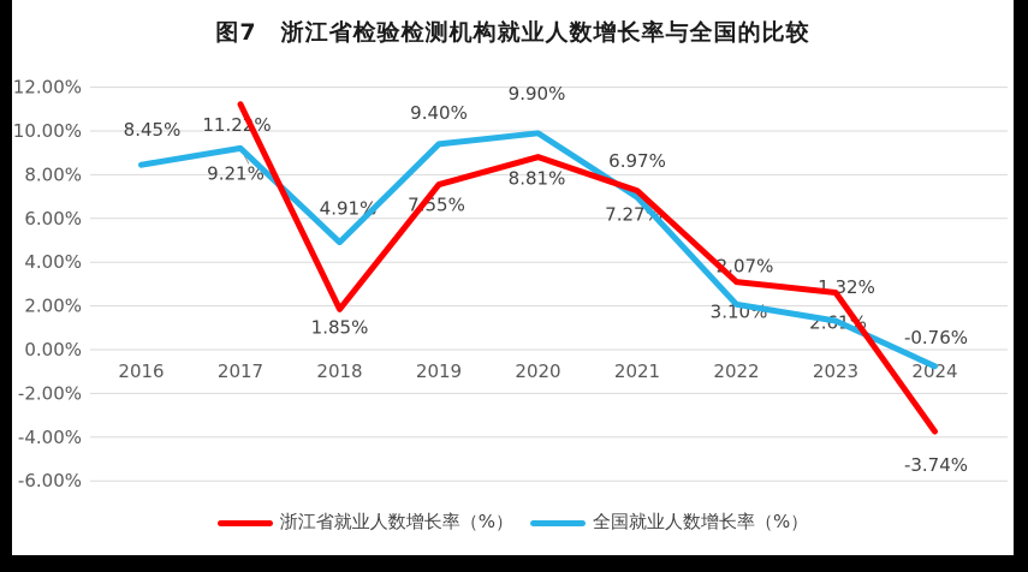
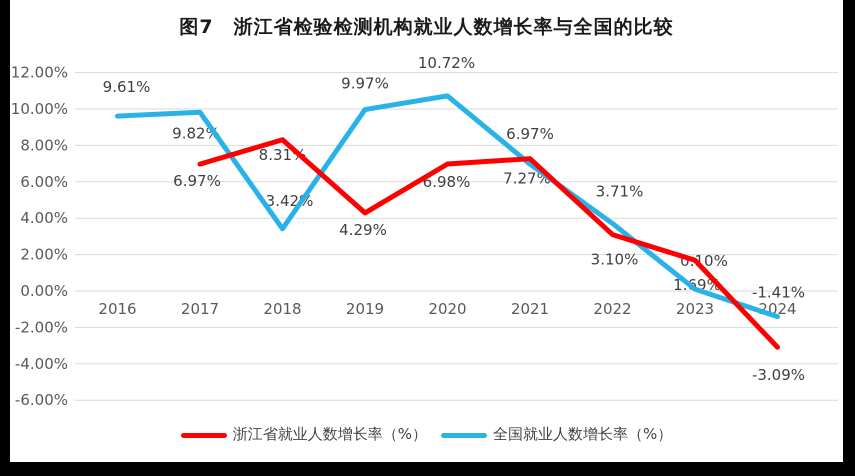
全国就业人数增长率（%）/2016: 8.45% -> 9.61%
浙江省就业人数增长率（%）/2017: 11.22% -> 6.97%
全国就业人数增长率（%）/2017: 9.21% -> 9.82%
浙江省就业人数增长率（%）/2018: 1.85% -> 8.31%
全国就业人数增长率（%）/2018: 4.91% -> 3.42%
浙江省就业人数增长率（%）/2019: 7.55% -> 4.29%
全国就业人数增长率（%）/2019: 9.40% -> 9.97%
浙江省就业人数增长率（%）/2020: 8.81% -> 6.98%
全国就业人数增长率（%）/2020: 9.90% -> 10.72%
全国就业人数增长率（%）/2022: 2.07% -> 3.71%
浙江省就业人数增长率（%）/2023: 2.61% -> 1.69%
全国就业人数增长率（%）/2023: 1.32% -> 0.10%
浙江省就业人数增长率（%）/2024: -3.74% -> -3.09%
全国就业人数增长率（%）/2024: -0.76% -> -1.41%
